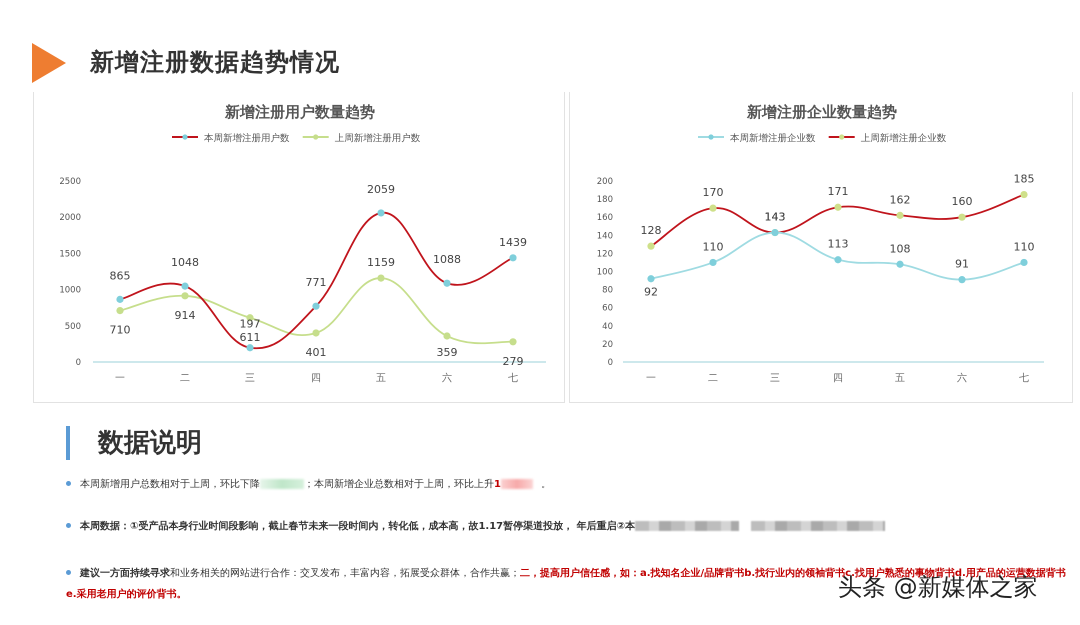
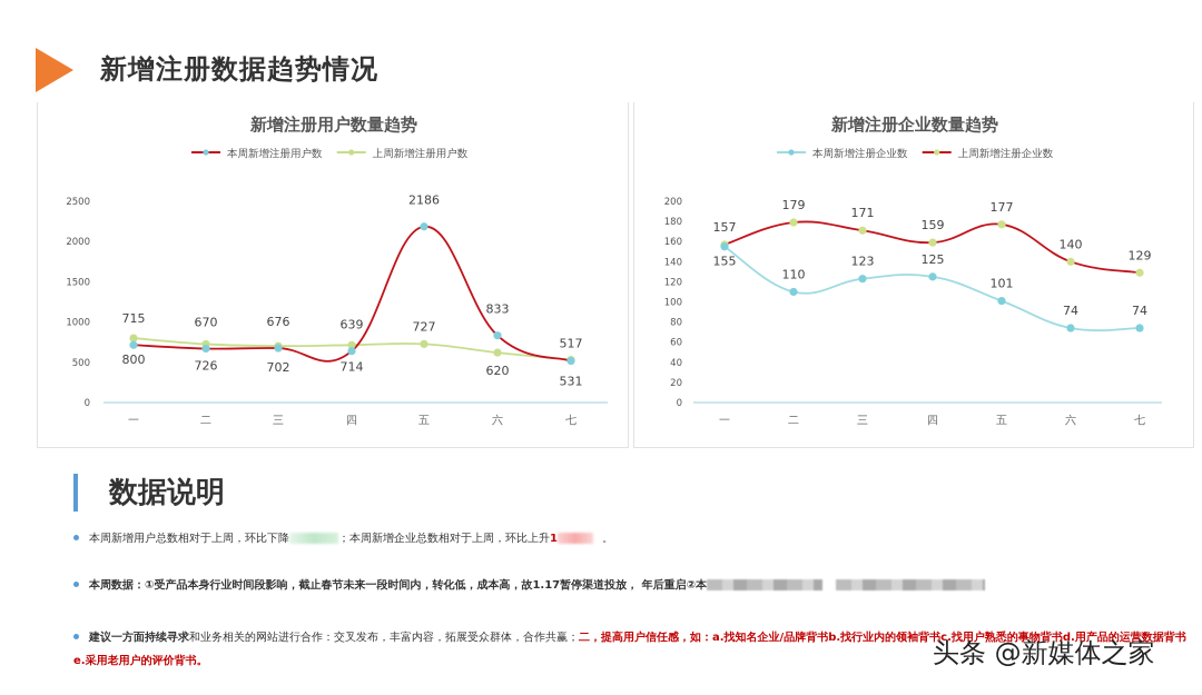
新增注册用户数量趋势/本周新增注册用户数/一: 865 -> 715
新增注册用户数量趋势/上周新增注册用户数/一: 710 -> 800
新增注册用户数量趋势/本周新增注册用户数/二: 1048 -> 670
新增注册用户数量趋势/上周新增注册用户数/二: 914 -> 726
新增注册用户数量趋势/本周新增注册用户数/三: 197 -> 676
新增注册用户数量趋势/上周新增注册用户数/三: 611 -> 702
新增注册用户数量趋势/本周新增注册用户数/四: 771 -> 639
新增注册用户数量趋势/上周新增注册用户数/四: 401 -> 714
新增注册用户数量趋势/本周新增注册用户数/五: 2059 -> 2186
新增注册用户数量趋势/上周新增注册用户数/五: 1159 -> 727
新增注册用户数量趋势/本周新增注册用户数/六: 1088 -> 833
新增注册用户数量趋势/上周新增注册用户数/六: 359 -> 620
新增注册用户数量趋势/本周新增注册用户数/七: 1439 -> 517
新增注册用户数量趋势/上周新增注册用户数/七: 279 -> 531
新增注册企业数量趋势/本周新增注册企业数/一: 92 -> 155
新增注册企业数量趋势/上周新增注册企业数/一: 128 -> 157
新增注册企业数量趋势/上周新增注册企业数/二: 170 -> 179
新增注册企业数量趋势/本周新增注册企业数/三: 143 -> 123
新增注册企业数量趋势/上周新增注册企业数/三: 143 -> 171
新增注册企业数量趋势/本周新增注册企业数/四: 113 -> 125
新增注册企业数量趋势/上周新增注册企业数/四: 171 -> 159
新增注册企业数量趋势/本周新增注册企业数/五: 108 -> 101
新增注册企业数量趋势/上周新增注册企业数/五: 162 -> 177
新增注册企业数量趋势/本周新增注册企业数/六: 91 -> 74
新增注册企业数量趋势/上周新增注册企业数/六: 160 -> 140
新增注册企业数量趋势/本周新增注册企业数/七: 110 -> 74
新增注册企业数量趋势/上周新增注册企业数/七: 185 -> 129
